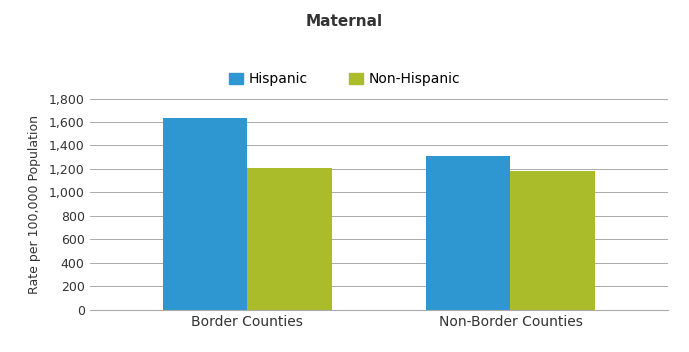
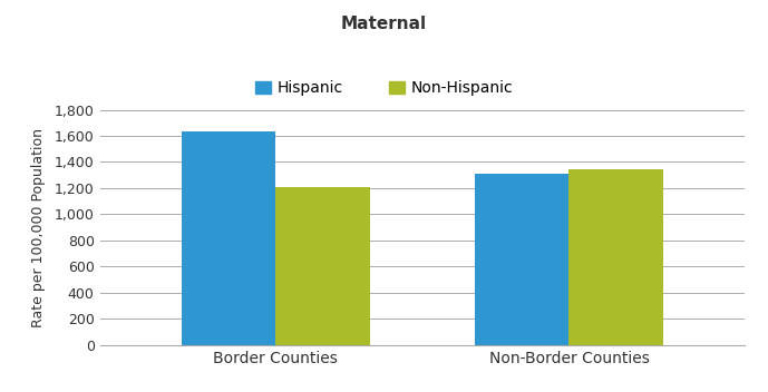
Non-Hispanic/Non-Border Counties: 1,180 -> 1,340
